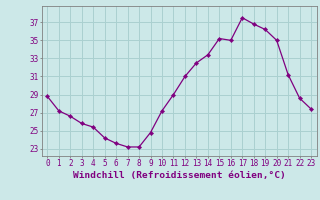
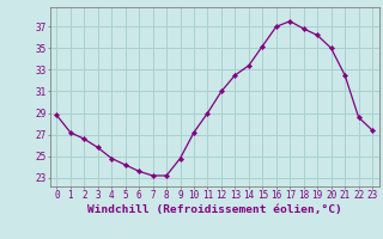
4: 25.4 -> 24.8
16: 35.0 -> 37.0
21: 31.2 -> 32.5
